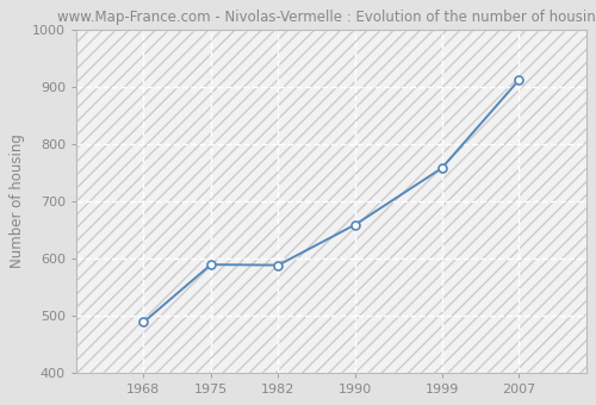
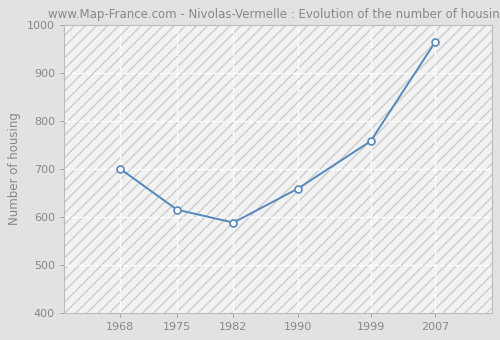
1968: 488 -> 700
1975: 589 -> 615
2007: 912 -> 965
